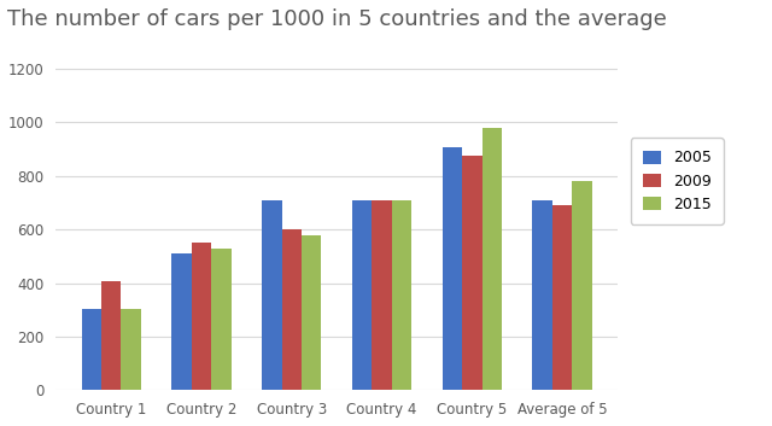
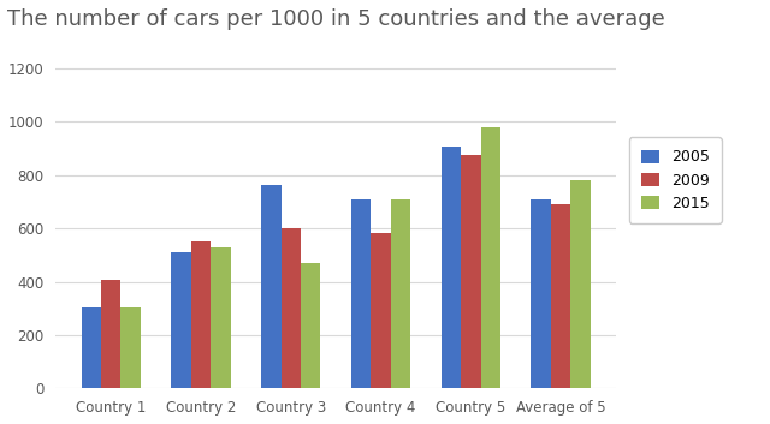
2005/Country 3: 710 -> 765
2015/Country 3: 580 -> 470
2009/Country 4: 710 -> 585
